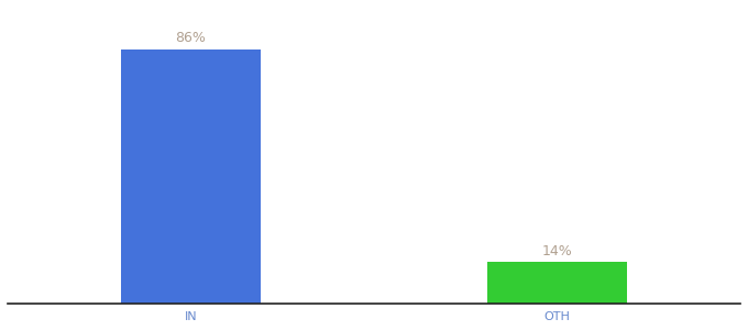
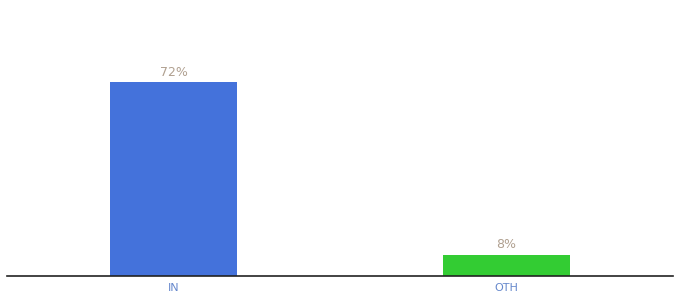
IN: 86% -> 72%
OTH: 14% -> 8%
